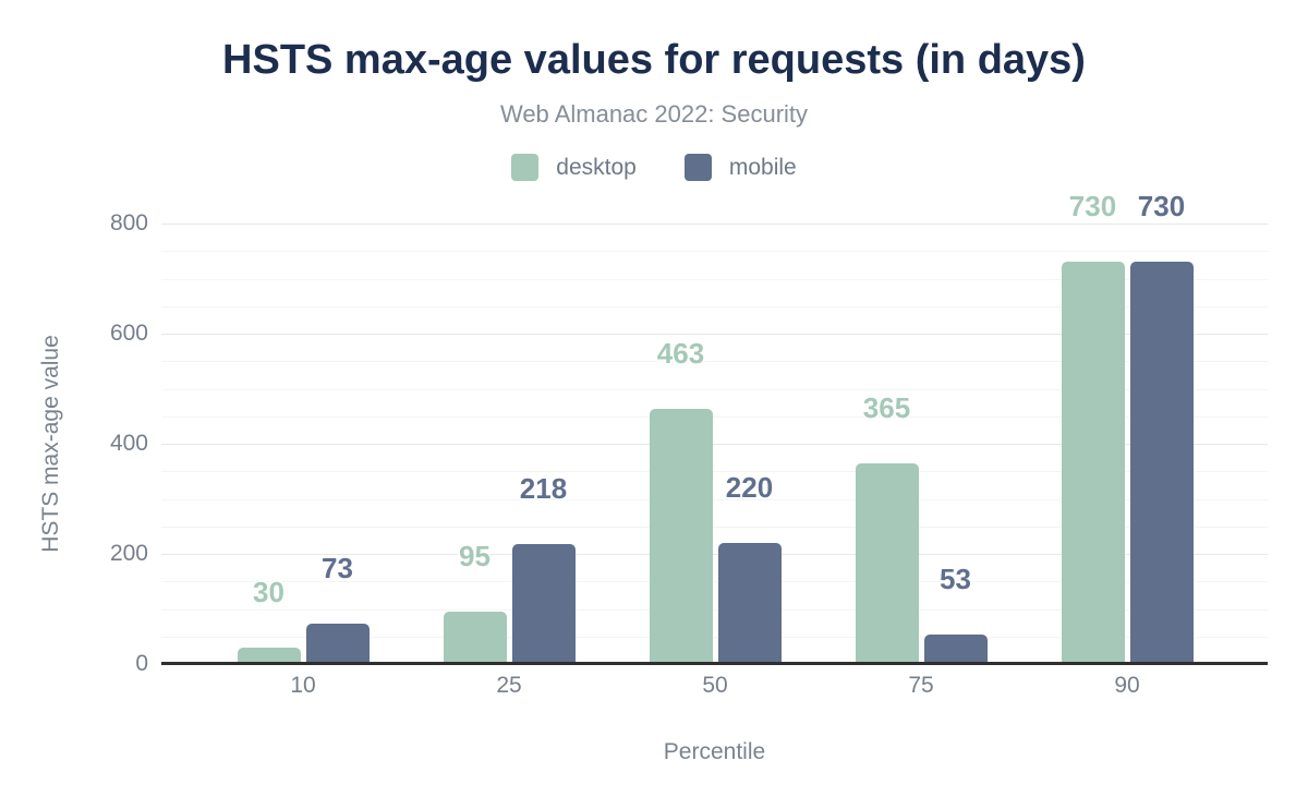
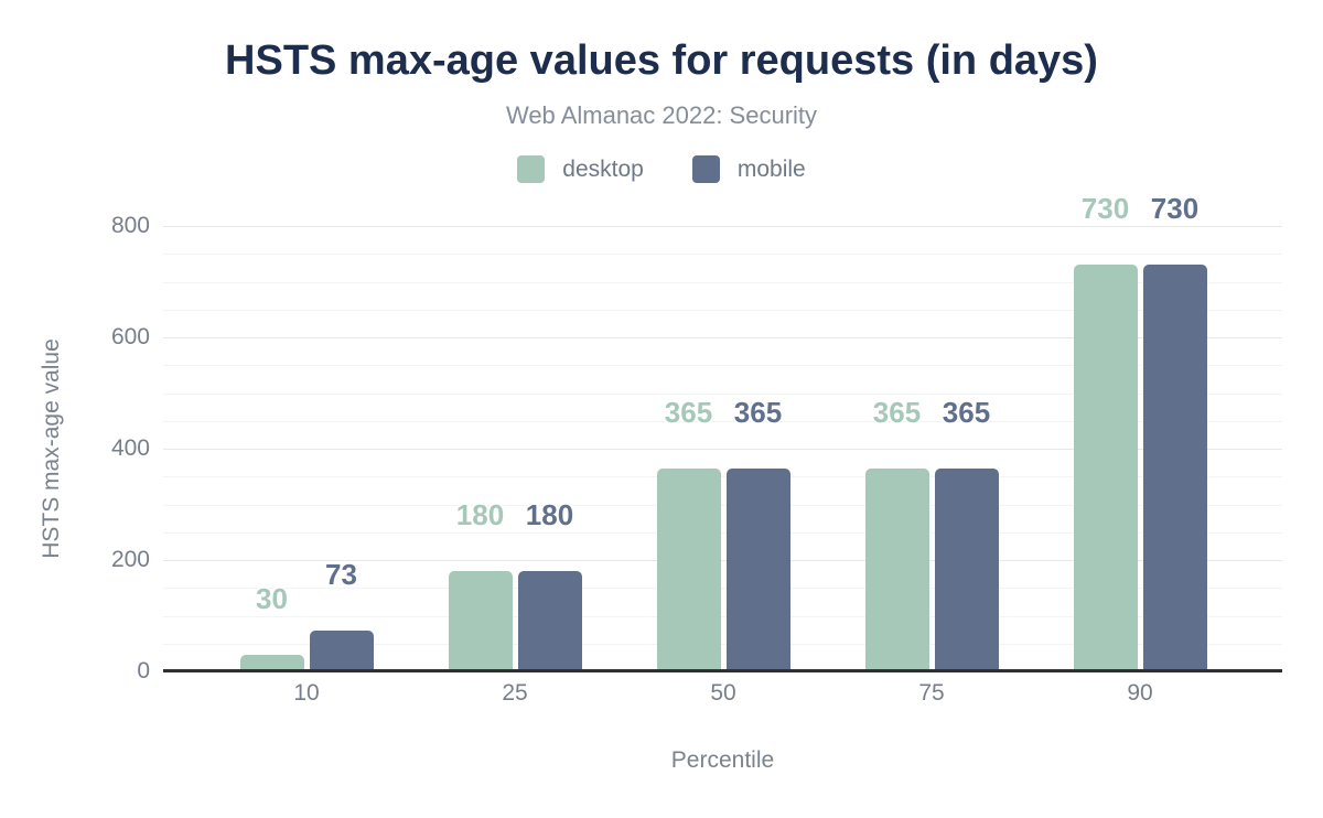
desktop/25: 95 -> 180
mobile/25: 218 -> 180
desktop/50: 463 -> 365
mobile/50: 220 -> 365
mobile/75: 53 -> 365
